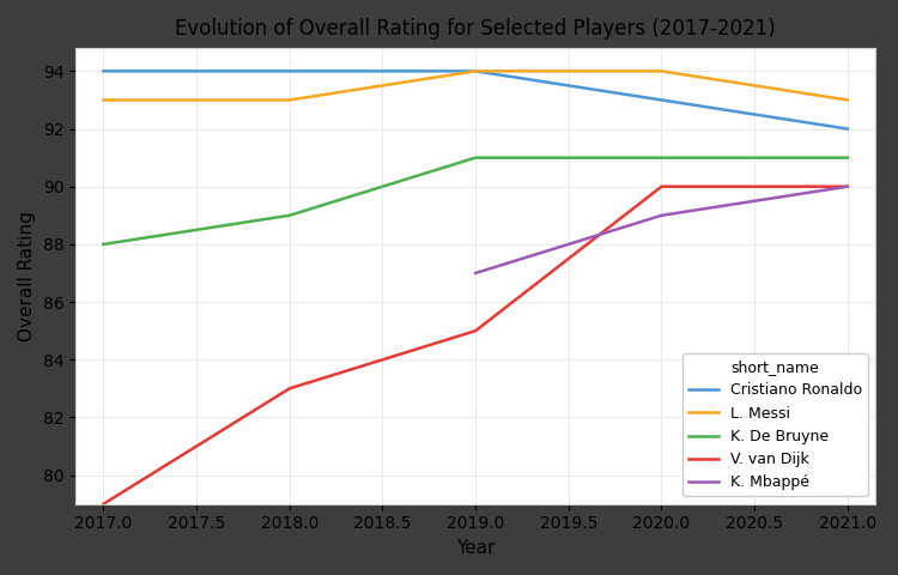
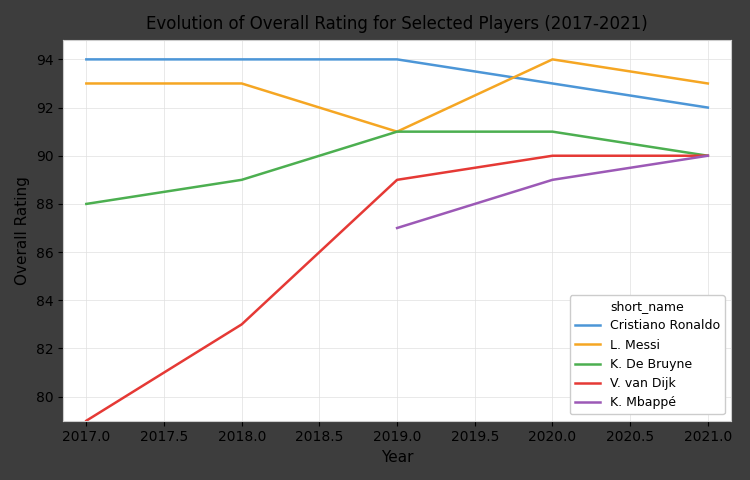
L. Messi/2019.0: 94 -> 91
V. van Dijk/2019.0: 85 -> 89
K. De Bruyne/2021.0: 91 -> 90
